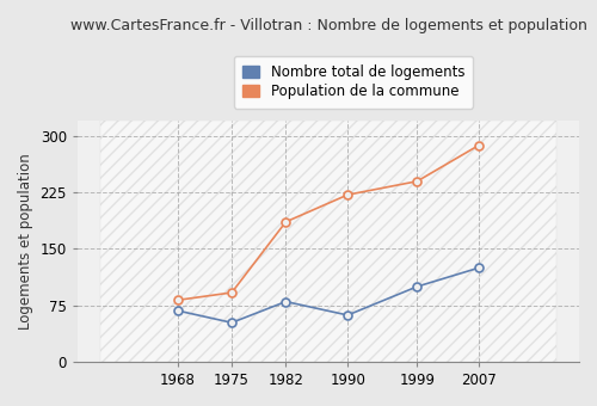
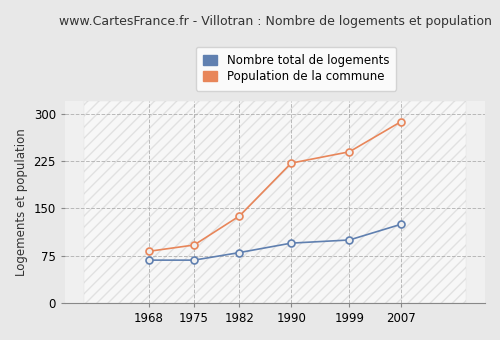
Nombre total de logements/1975: 52 -> 68
Population de la commune/1982: 186 -> 138
Nombre total de logements/1990: 62 -> 95
